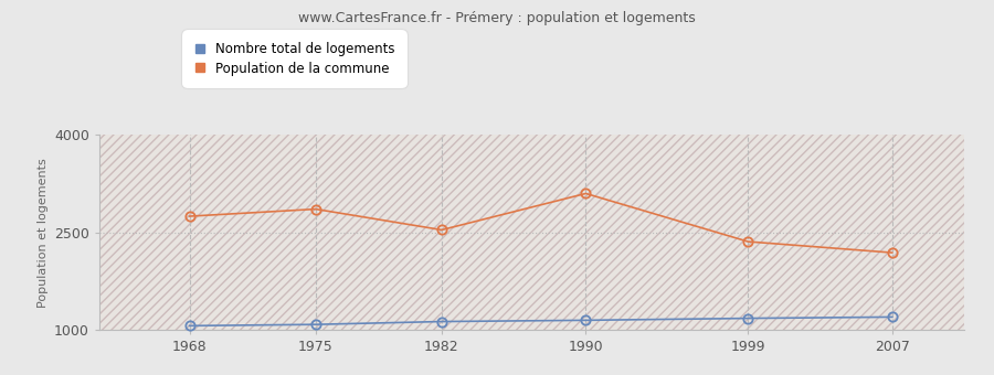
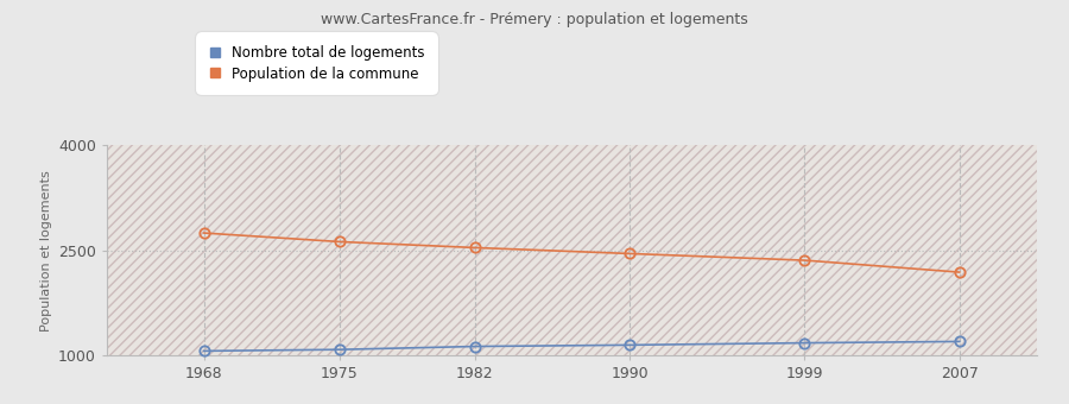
Population de la commune/1975: 2860 -> 2620
Population de la commune/1990: 3100 -> 2460
